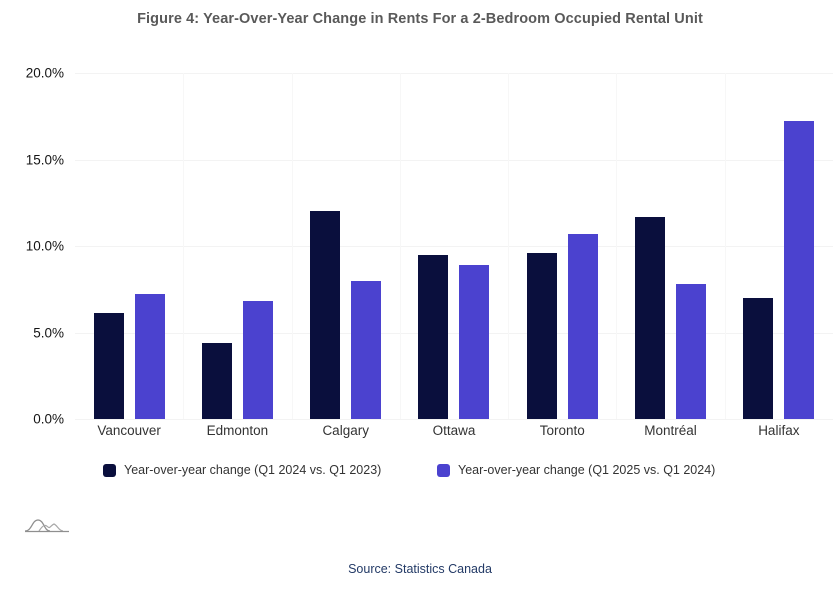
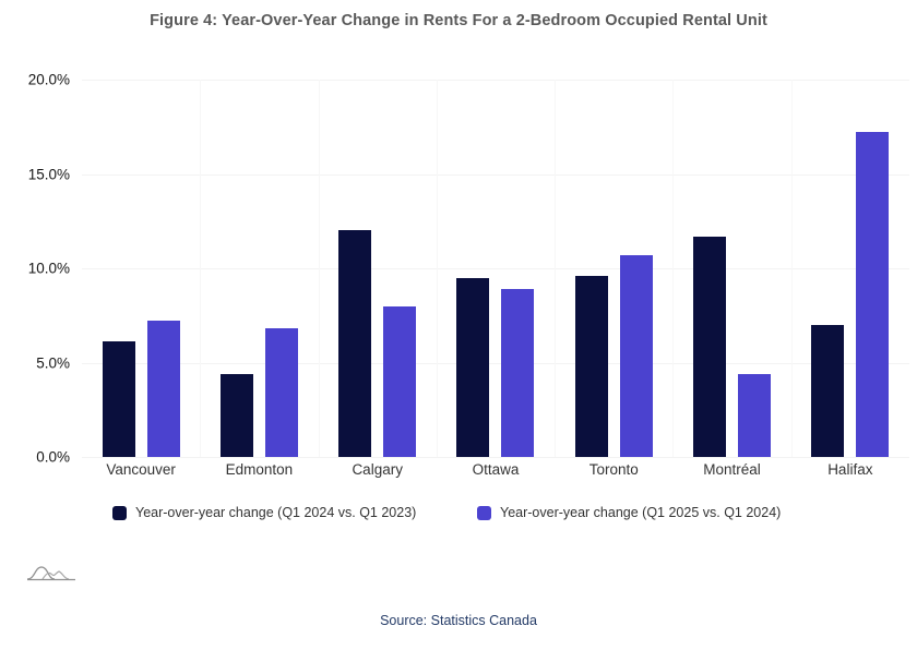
Year-over-year change (Q1 2025 vs. Q1 2024)/Montréal: 7.8% -> 4.4%
